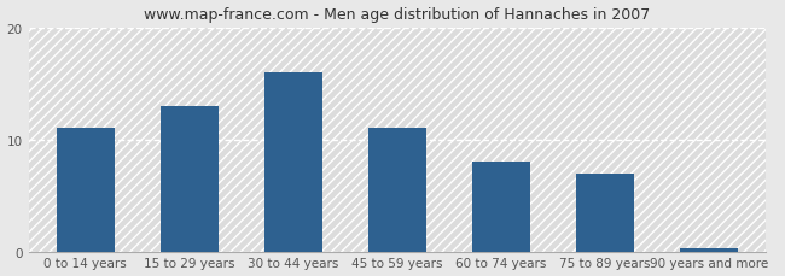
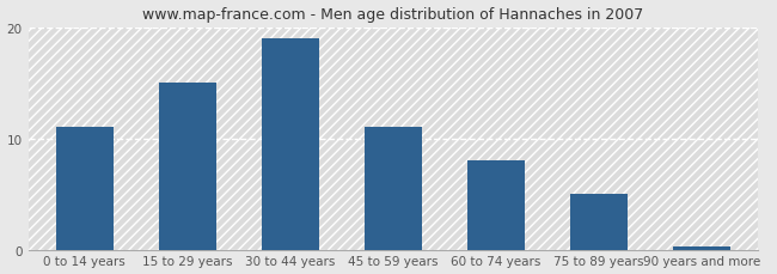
15 to 29 years: 13.0 -> 15.0
30 to 44 years: 16.0 -> 19.0
75 to 89 years: 7.0 -> 5.0
